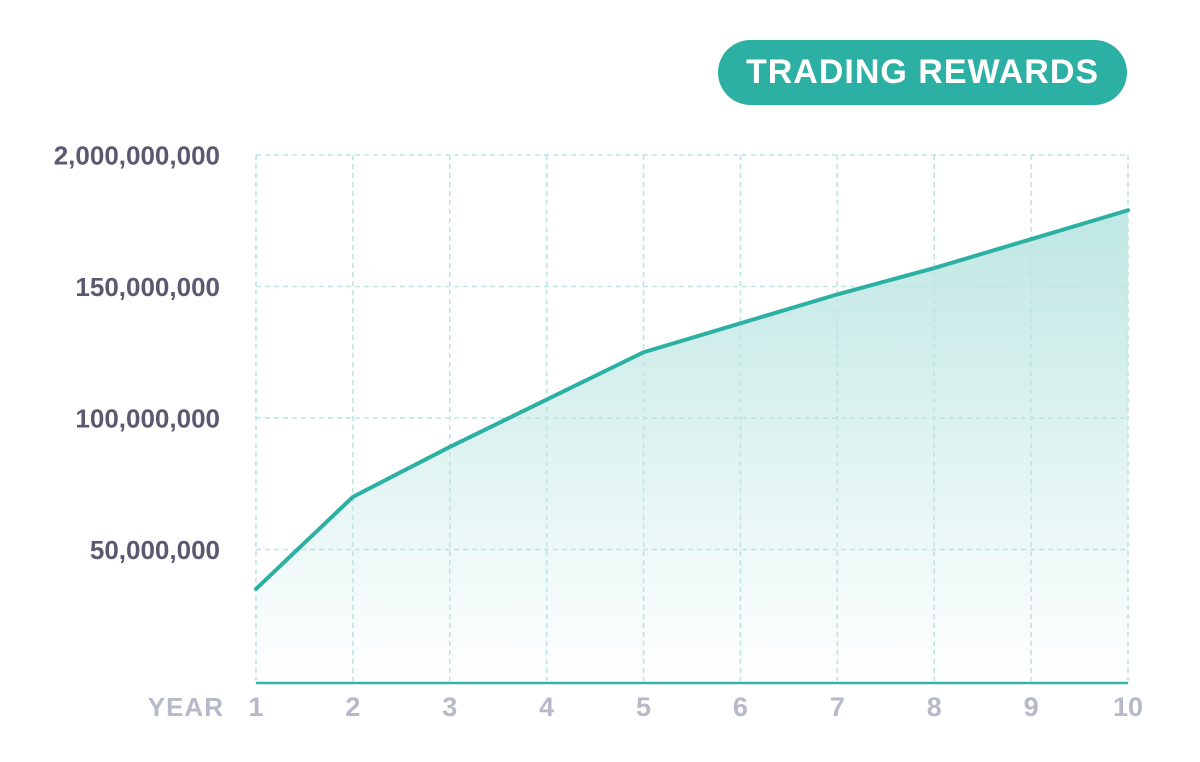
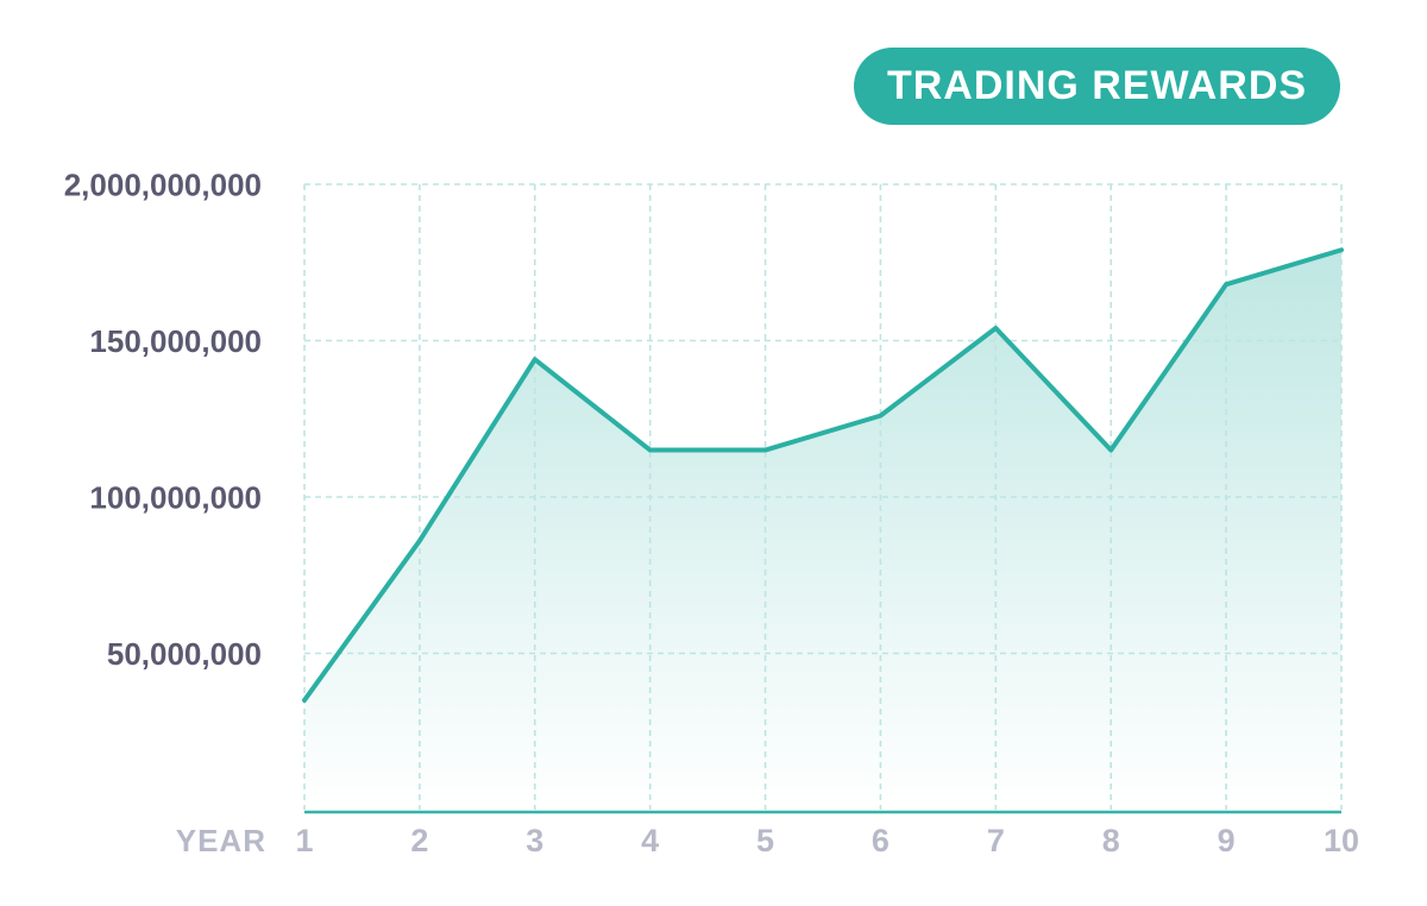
2: 70000000 -> 86000000
3: 89000000 -> 144000000
4: 107000000 -> 115000000
5: 125000000 -> 115000000
6: 136000000 -> 126000000
7: 147000000 -> 154000000
8: 157000000 -> 115000000
